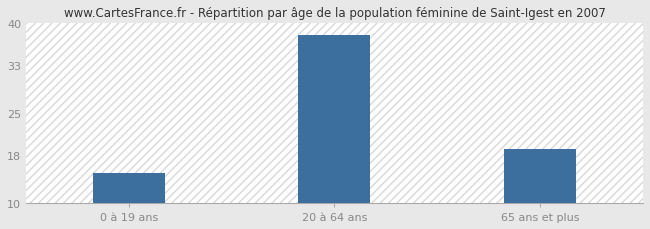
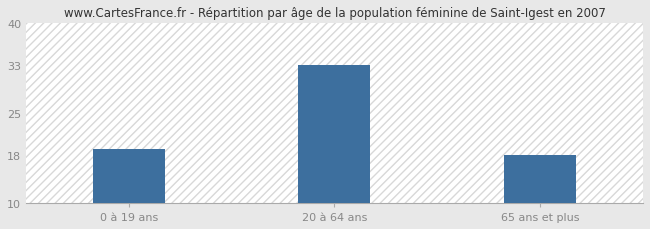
0 à 19 ans: 15 -> 19
20 à 64 ans: 38 -> 33
65 ans et plus: 19 -> 18
